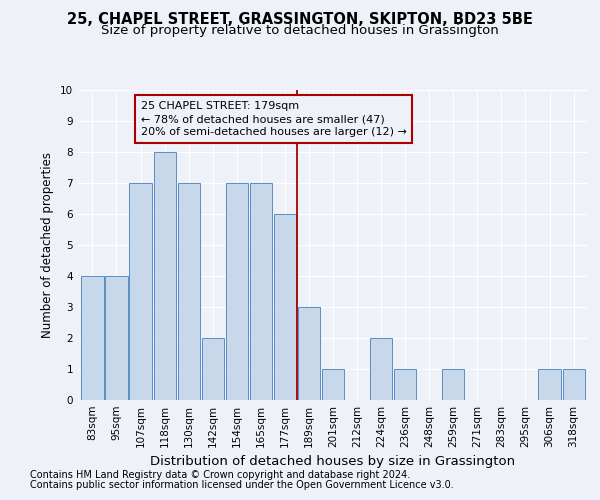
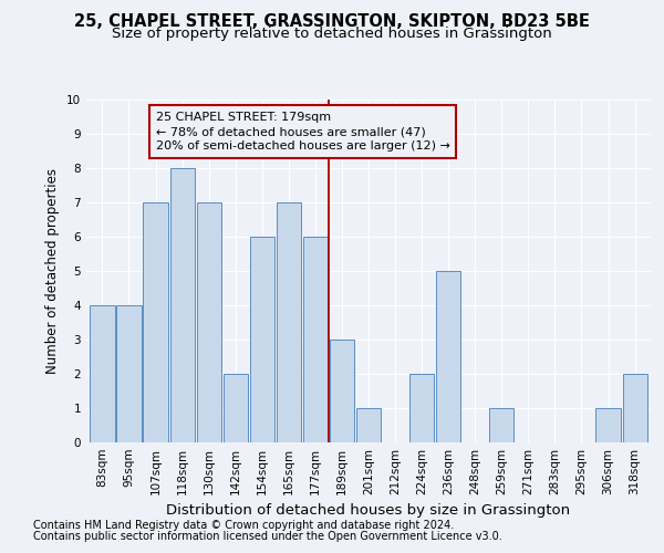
154sqm: 7 -> 6
236sqm: 1 -> 5
318sqm: 1 -> 2
